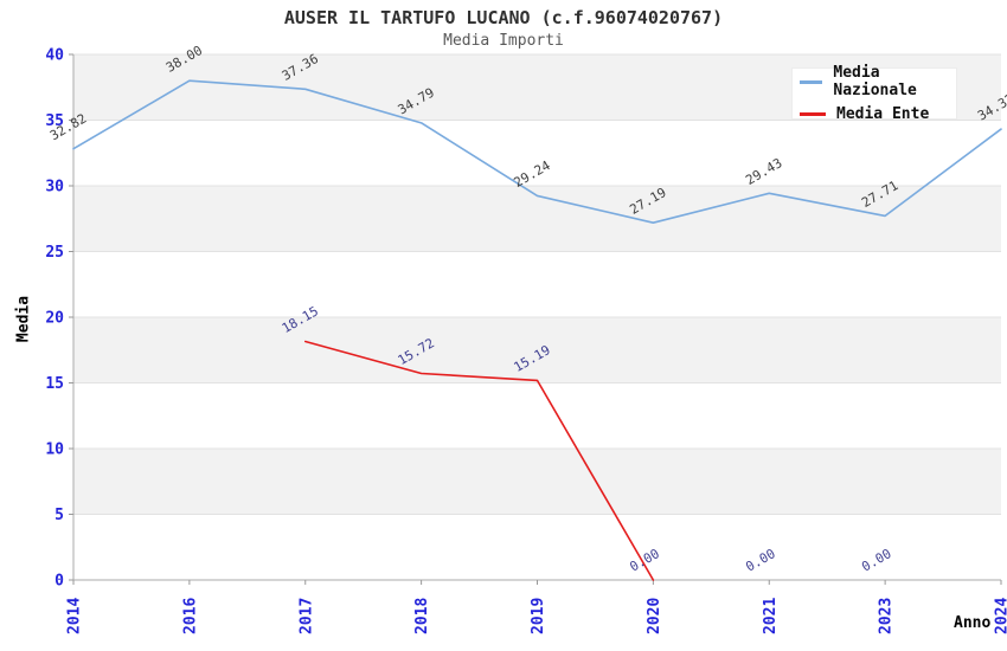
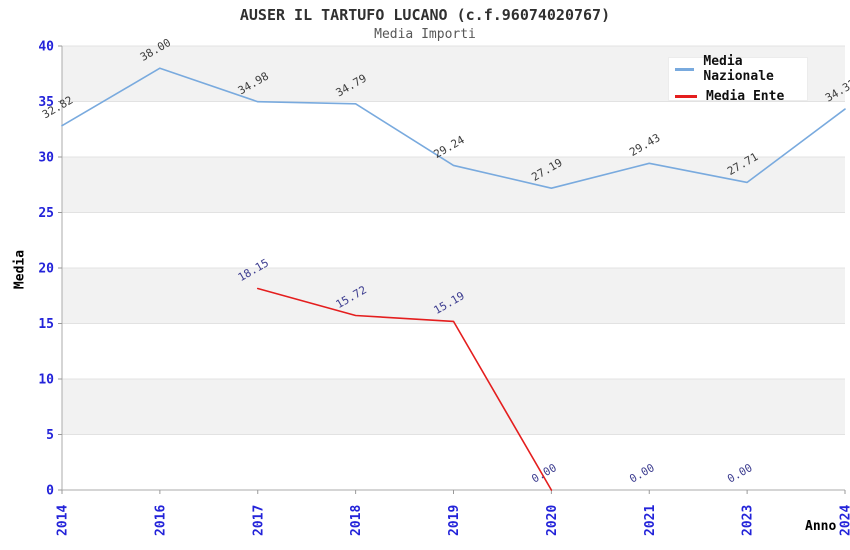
Media Nazionale/2017: 37.36 -> 34.98
